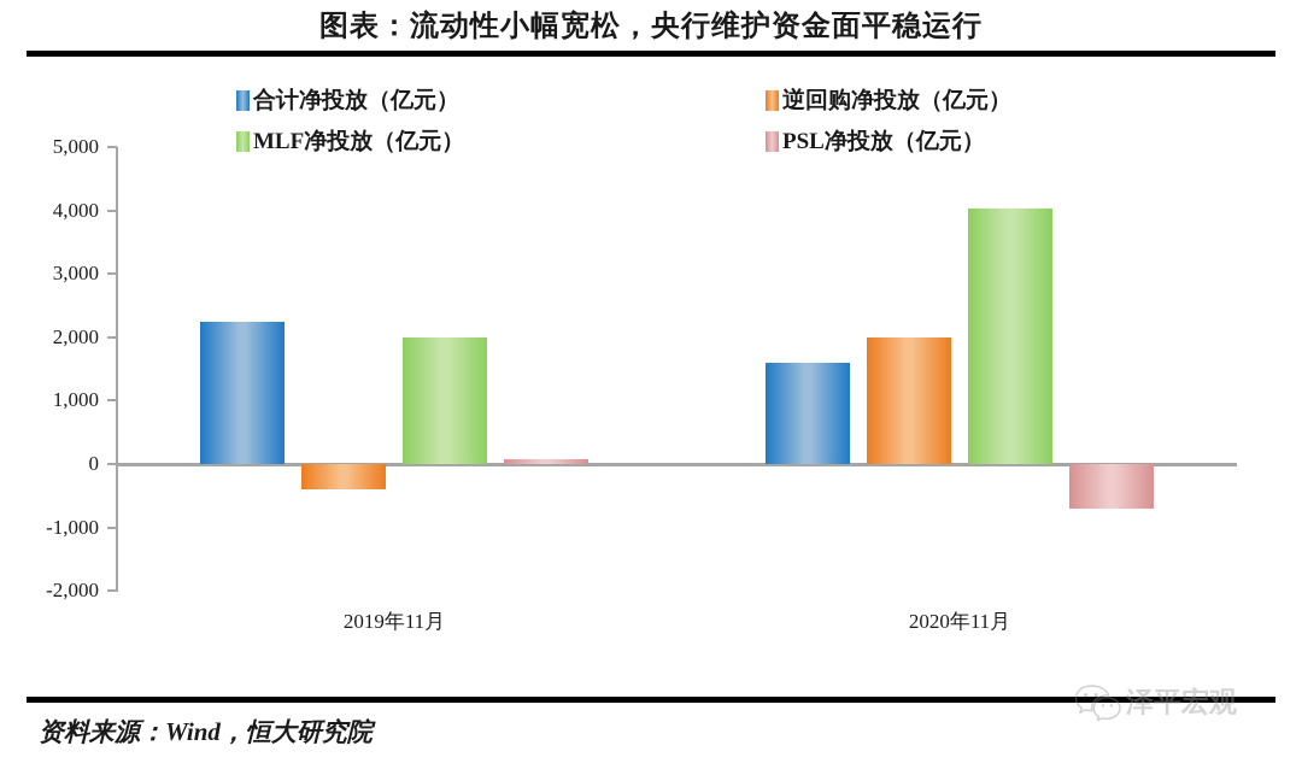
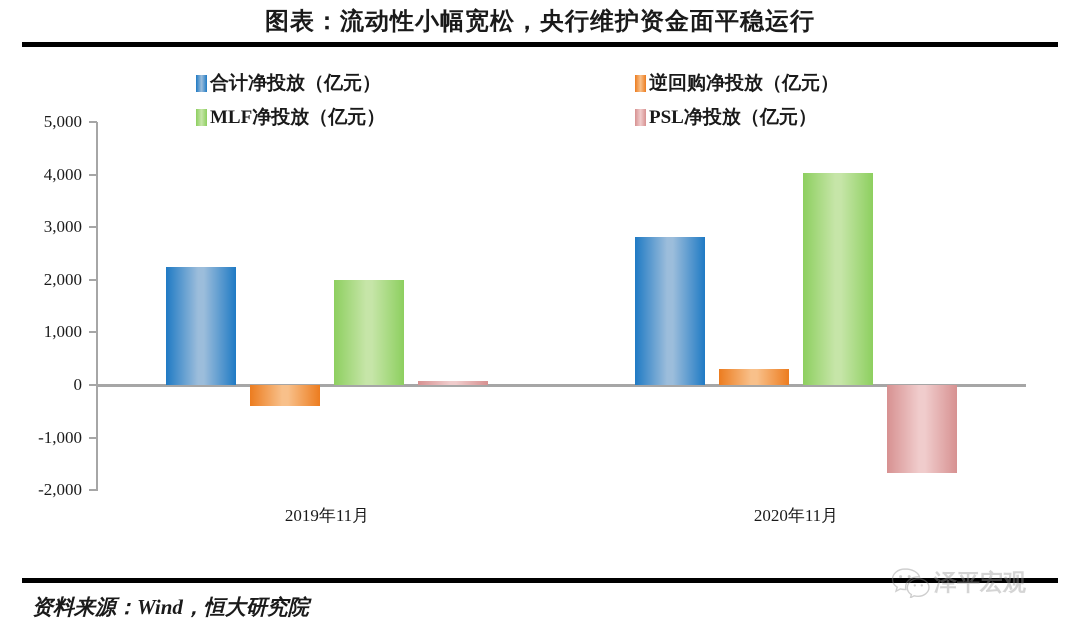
合计净投放（亿元）/2020年11月: 1600 -> 2800
逆回购净投放（亿元）/2020年11月: 2000 -> 300
PSL净投放（亿元）/2020年11月: -700 -> -1700
